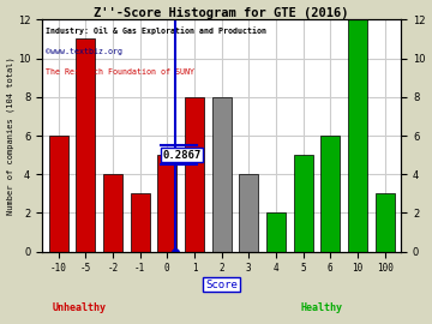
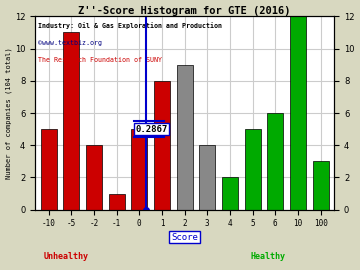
-10: 6 -> 5
-1: 3 -> 1
2: 8 -> 9
